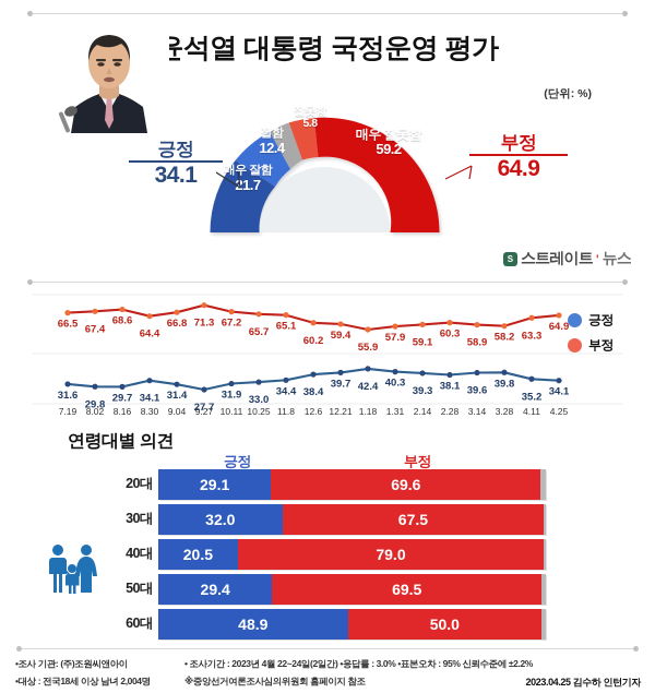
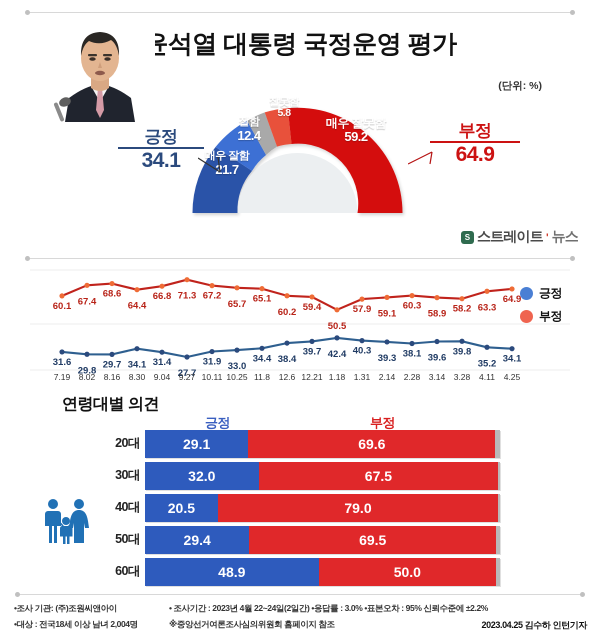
부정/7.19: 66.5 -> 60.1
부정/1.18: 55.9 -> 50.5
